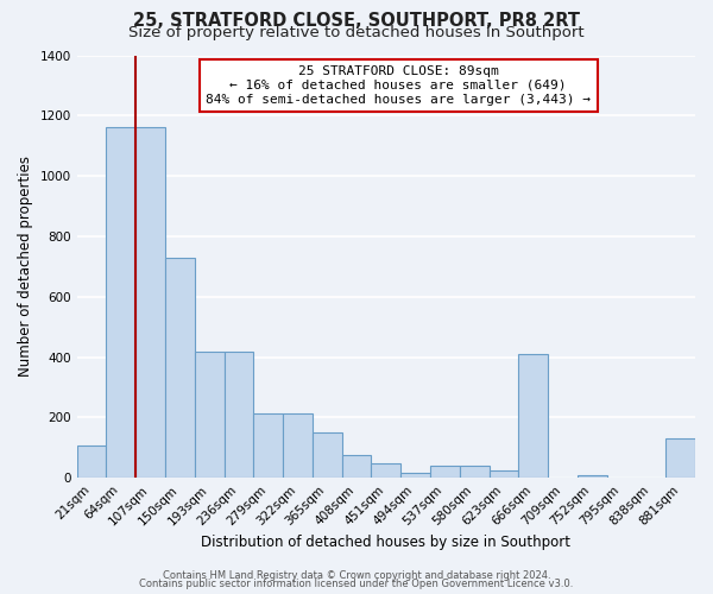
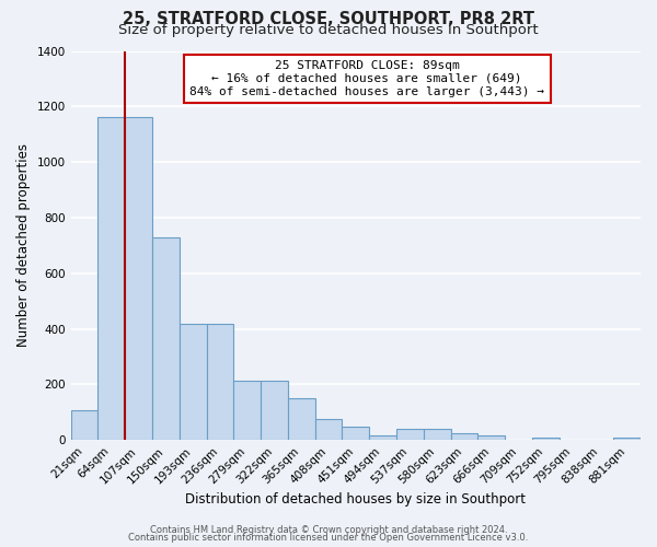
666sqm: 410 -> 15
881sqm: 130 -> 10
